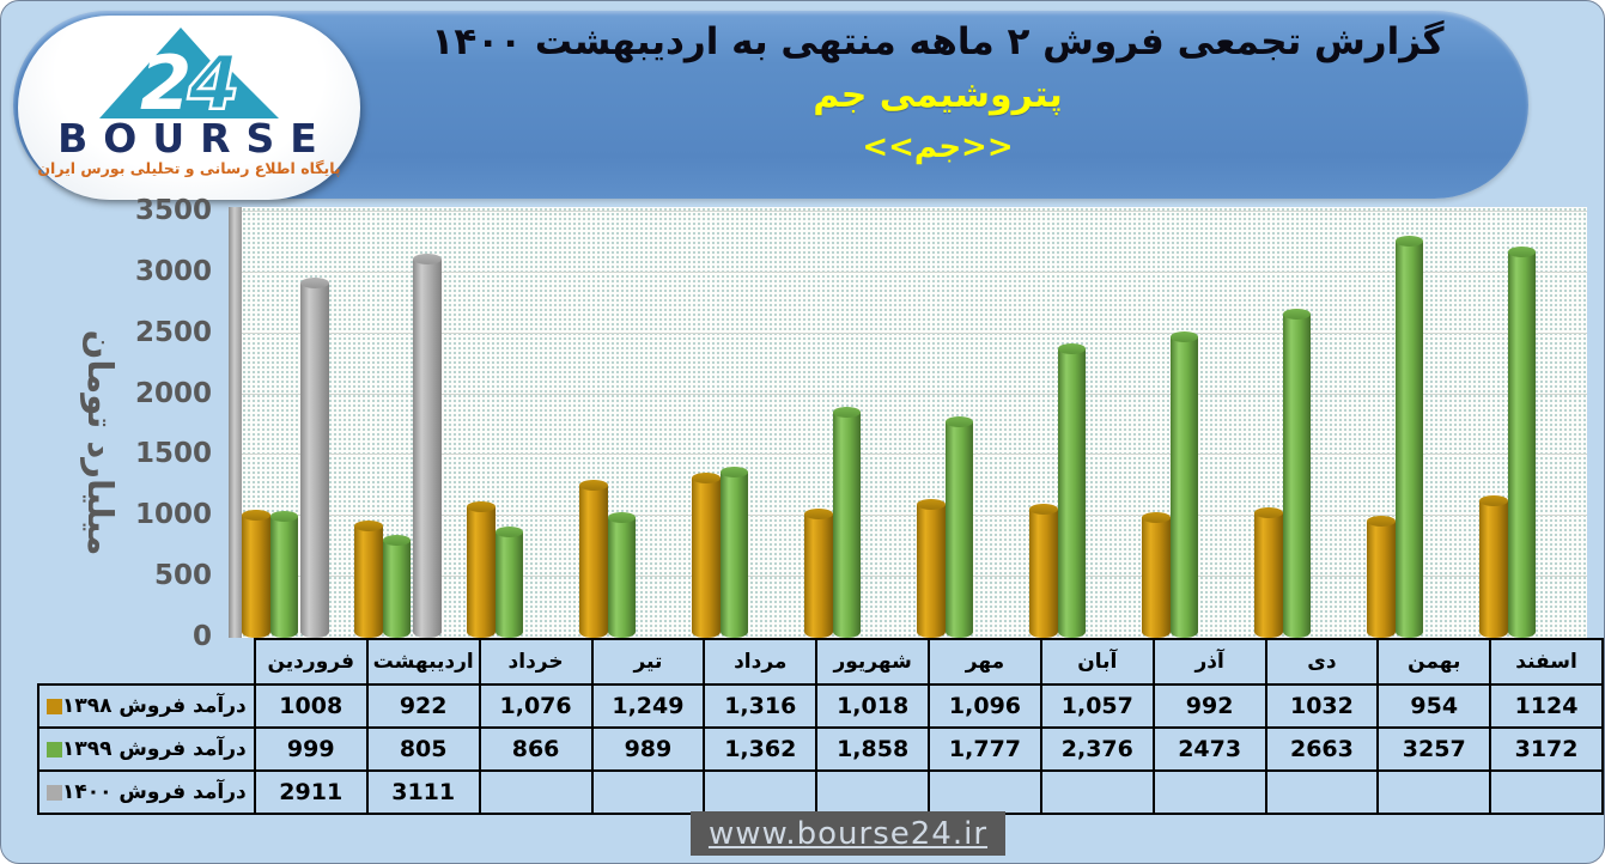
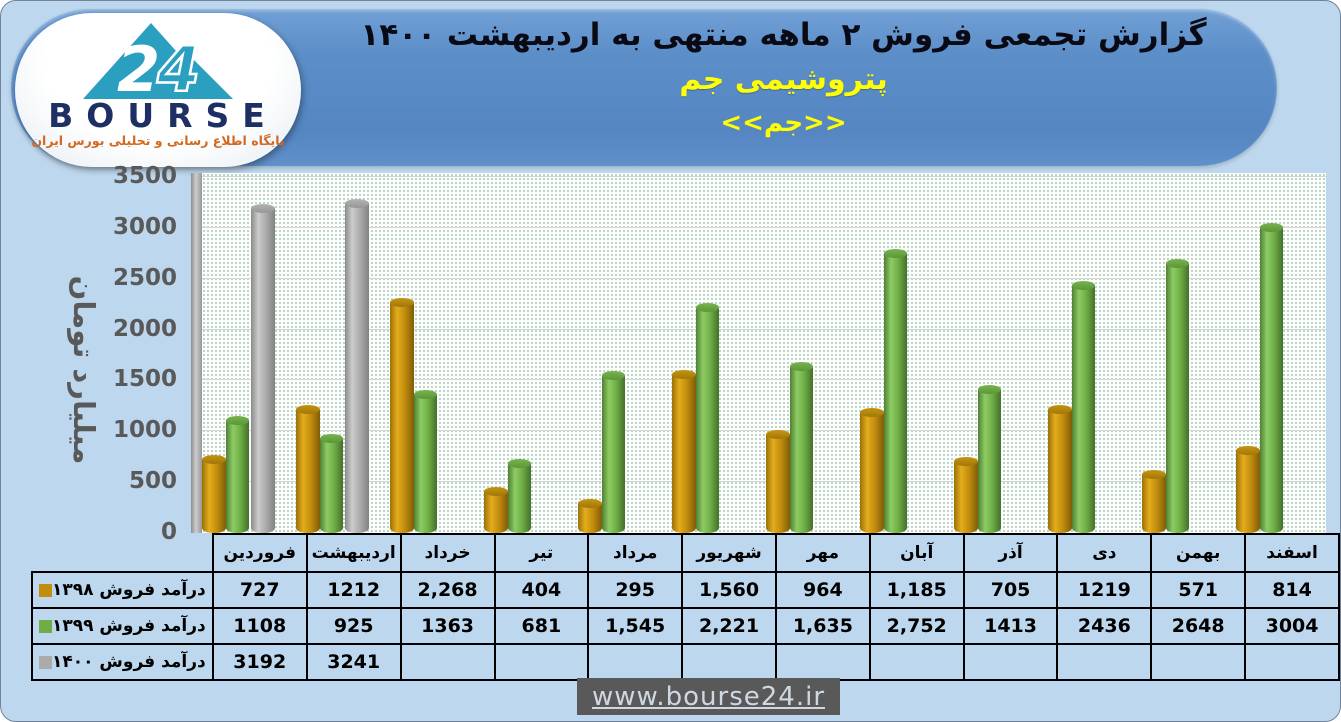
درآمد فروش ۱۳۹۸/فروردین: 1008 -> 727
درآمد فروش ۱۳۹۹/فروردین: 999 -> 1108
درآمد فروش ۱۴۰۰/فروردین: 2911 -> 3192
درآمد فروش ۱۳۹۸/اردیبهشت: 922 -> 1212
درآمد فروش ۱۳۹۹/اردیبهشت: 805 -> 925
درآمد فروش ۱۴۰۰/اردیبهشت: 3111 -> 3241
درآمد فروش ۱۳۹۸/خرداد: 1,076 -> 2,268
درآمد فروش ۱۳۹۹/خرداد: 866 -> 1363
درآمد فروش ۱۳۹۸/تیر: 1,249 -> 404
درآمد فروش ۱۳۹۹/تیر: 989 -> 681
درآمد فروش ۱۳۹۸/مرداد: 1,316 -> 295
درآمد فروش ۱۳۹۹/مرداد: 1,362 -> 1,545
درآمد فروش ۱۳۹۸/شهریور: 1,018 -> 1,560
درآمد فروش ۱۳۹۹/شهریور: 1,858 -> 2,221
درآمد فروش ۱۳۹۸/مهر: 1,096 -> 964
درآمد فروش ۱۳۹۹/مهر: 1,777 -> 1,635
درآمد فروش ۱۳۹۸/آبان: 1,057 -> 1,185
درآمد فروش ۱۳۹۹/آبان: 2,376 -> 2,752
درآمد فروش ۱۳۹۸/آذر: 992 -> 705
درآمد فروش ۱۳۹۹/آذر: 2473 -> 1413
درآمد فروش ۱۳۹۸/دی: 1032 -> 1219
درآمد فروش ۱۳۹۹/دی: 2663 -> 2436
درآمد فروش ۱۳۹۸/بهمن: 954 -> 571
درآمد فروش ۱۳۹۹/بهمن: 3257 -> 2648
درآمد فروش ۱۳۹۸/اسفند: 1124 -> 814
درآمد فروش ۱۳۹۹/اسفند: 3172 -> 3004
